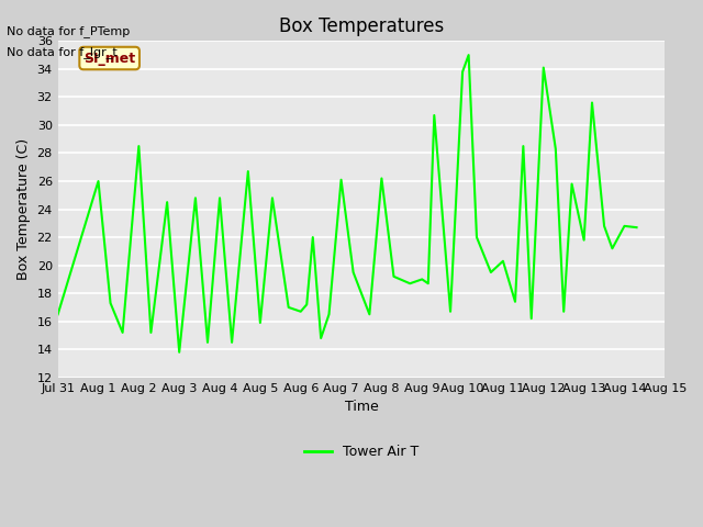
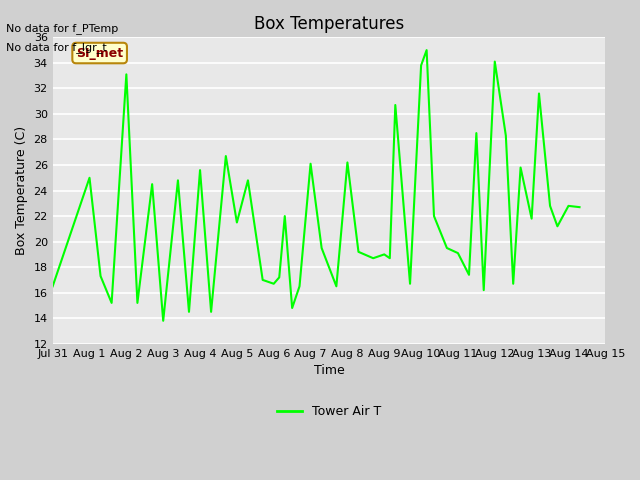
Aug 1: 26.0 -> 25.0
Aug 2: 28.5 -> 33.1
Aug 4: 24.8 -> 25.6
Aug 5: 15.9 -> 21.5
Aug 11: 20.3 -> 19.1
